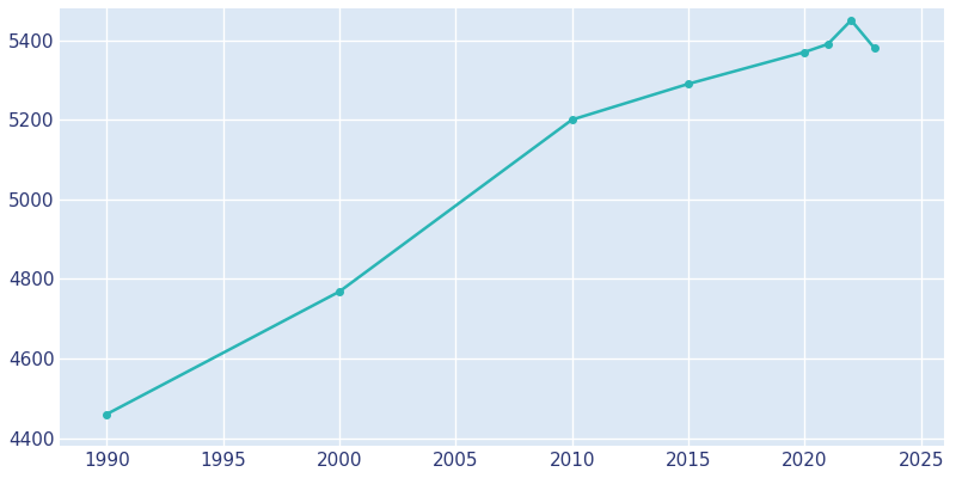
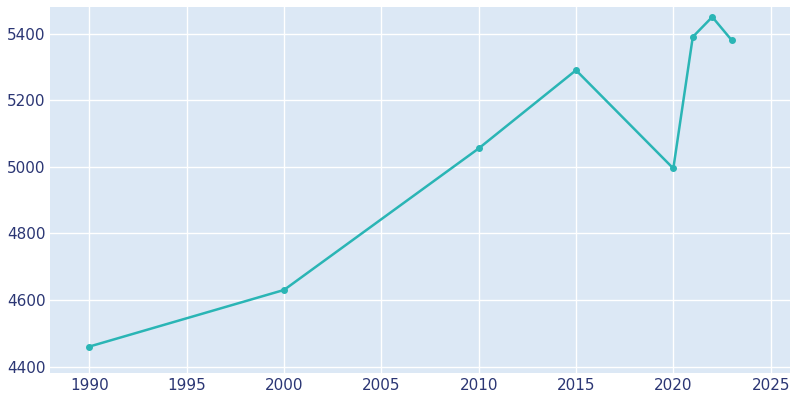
2000: 4768 -> 4630
2010: 5200 -> 5055
2020: 5370 -> 4995
